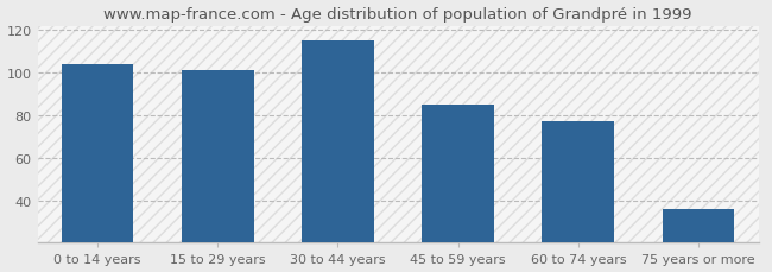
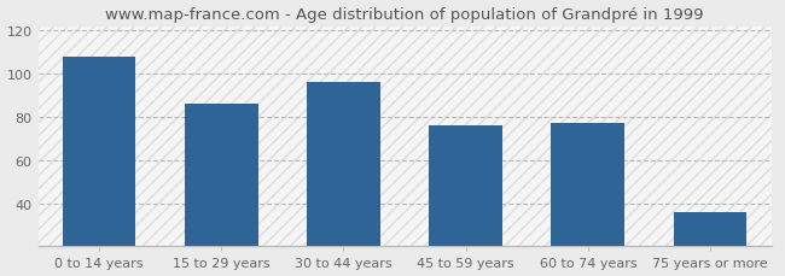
0 to 14 years: 104 -> 108
15 to 29 years: 101 -> 86
30 to 44 years: 115 -> 96
45 to 59 years: 85 -> 76
